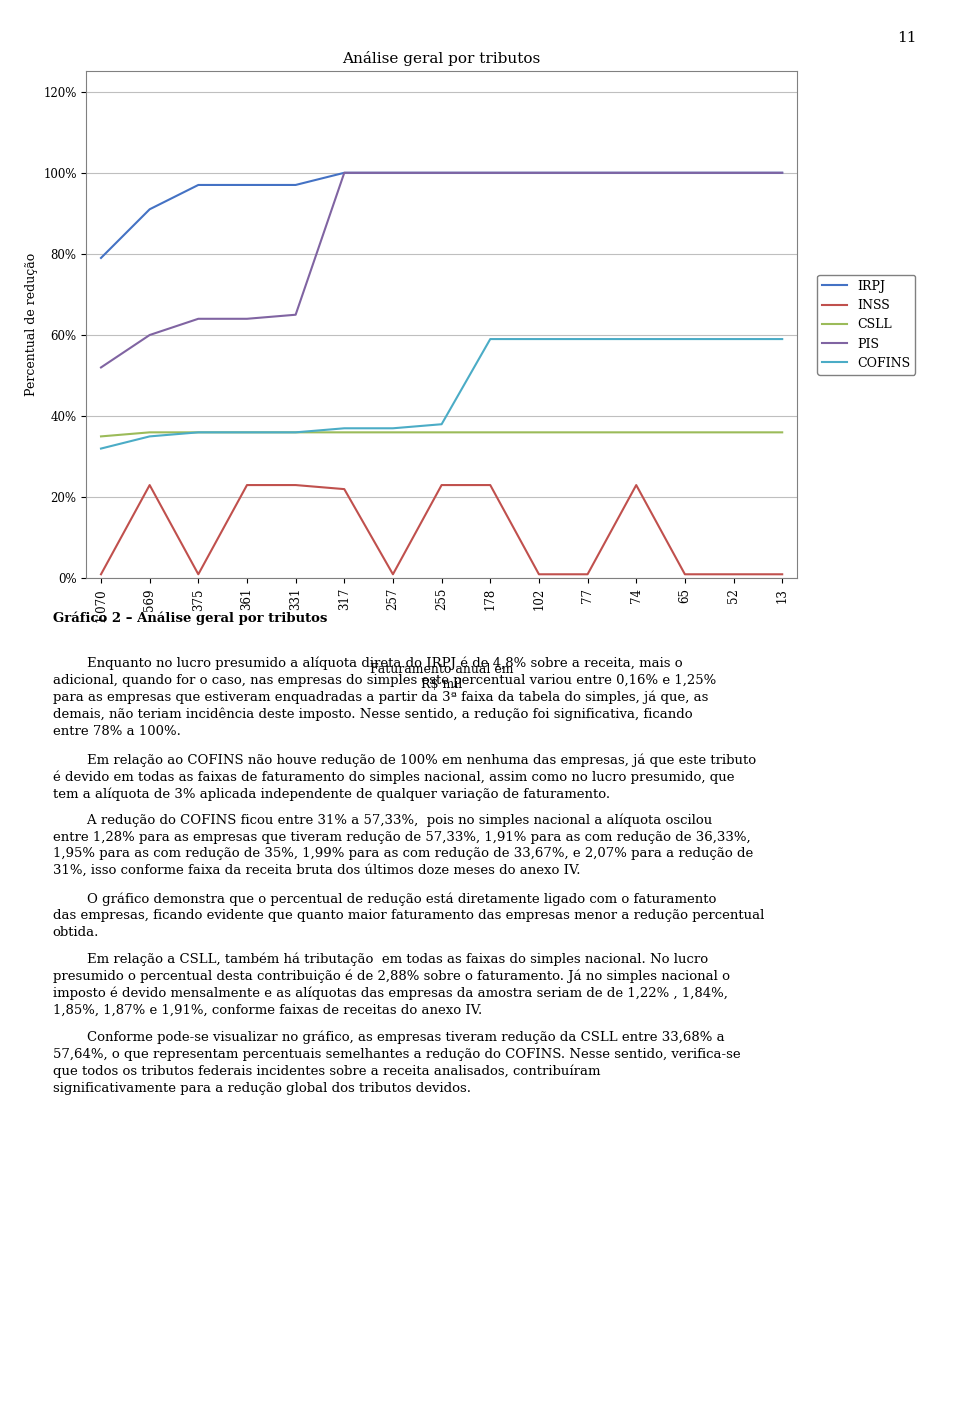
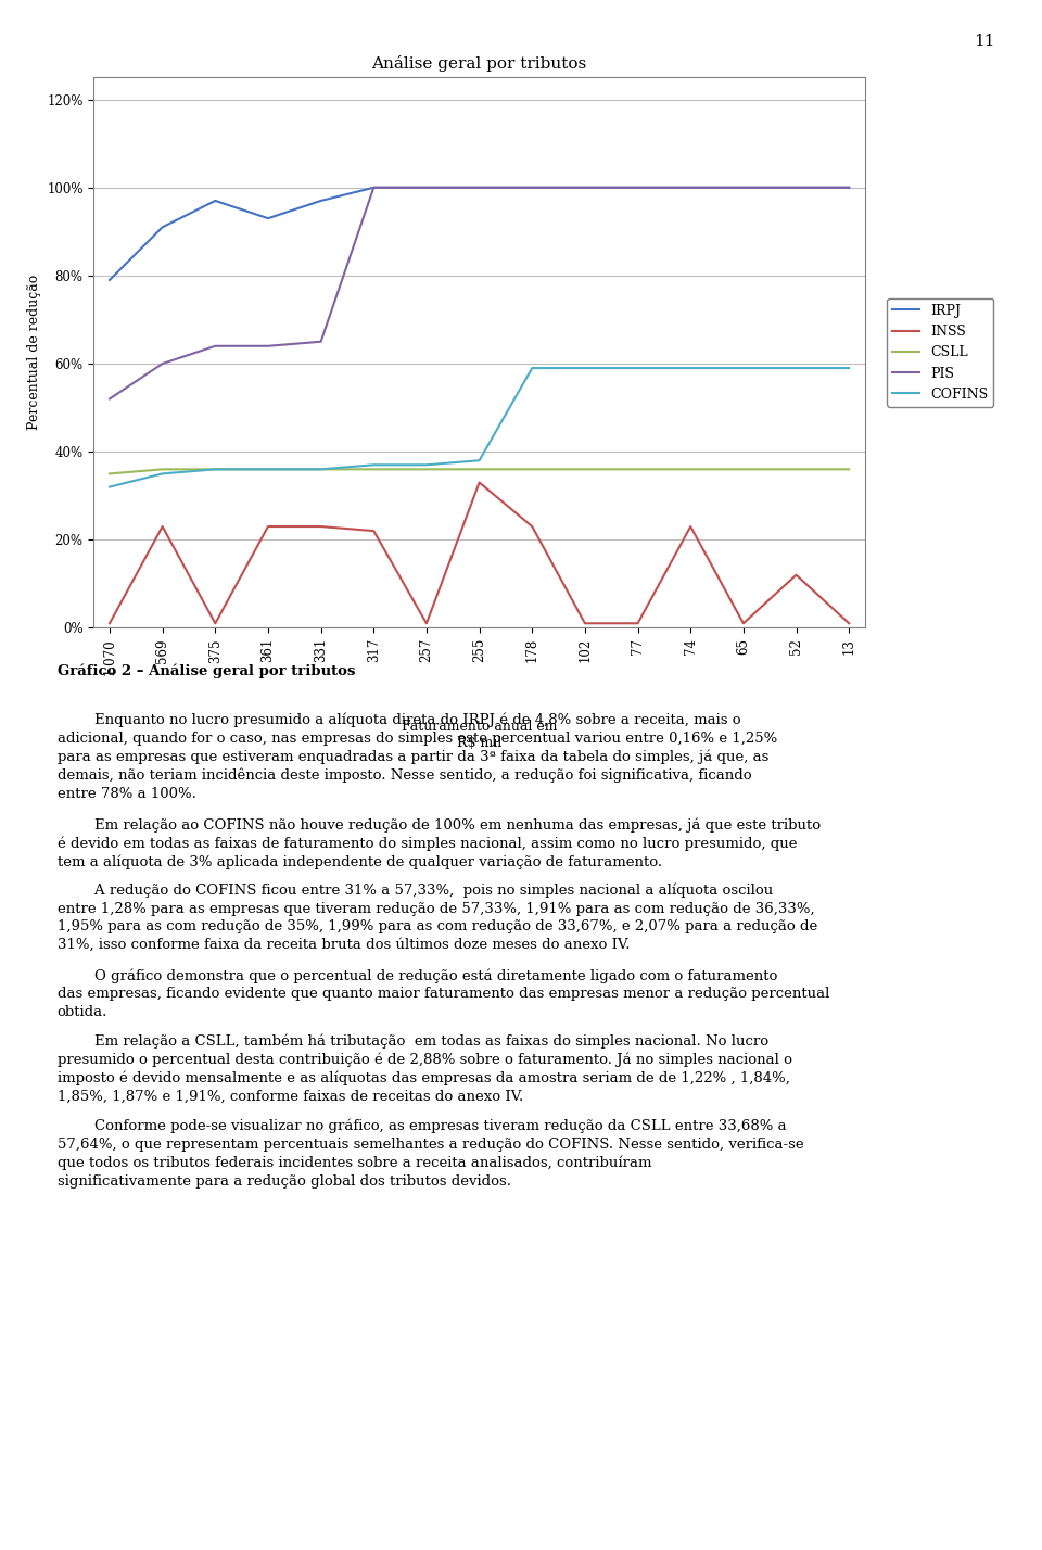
IRPJ/361: 97% -> 93%
INSS/255: 23% -> 33%
INSS/52: 1% -> 12%
